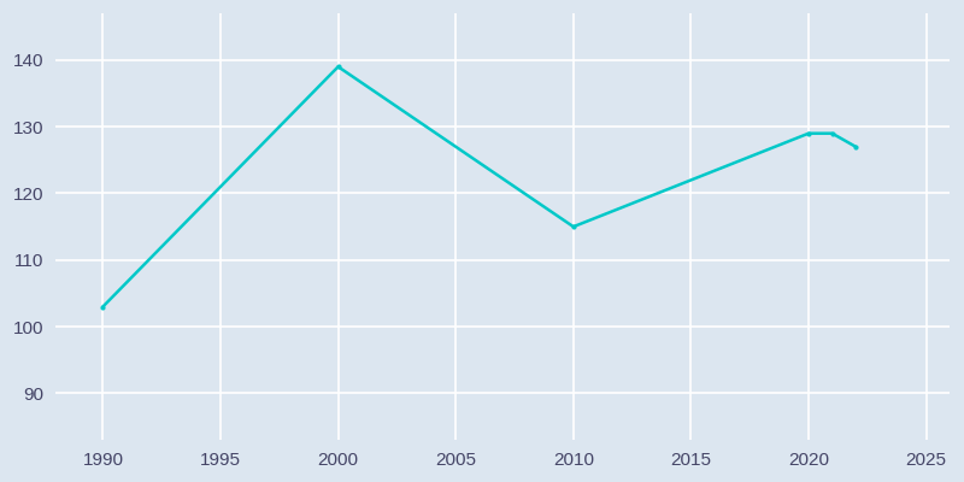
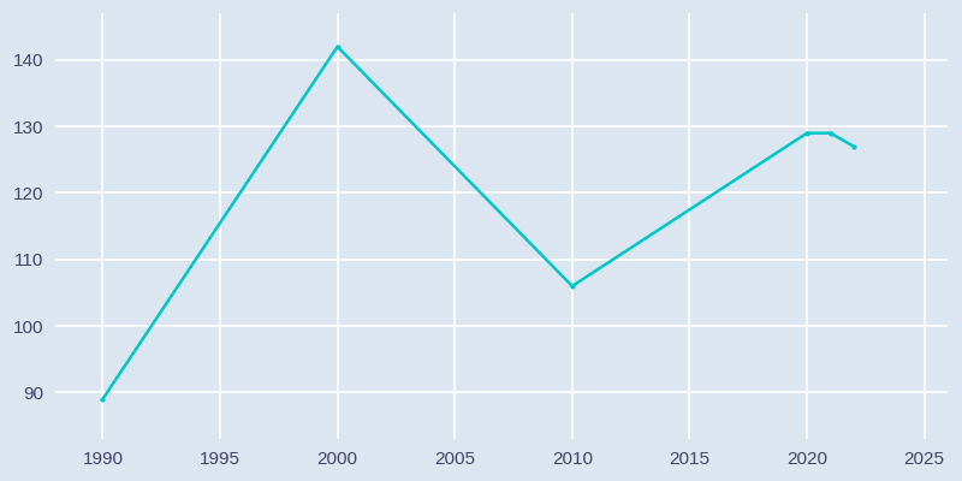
1990: 103 -> 89
2000: 139 -> 142
2010: 115 -> 106
